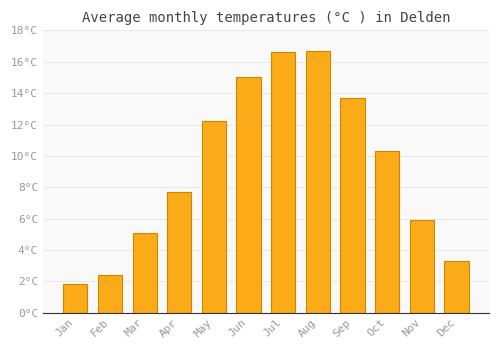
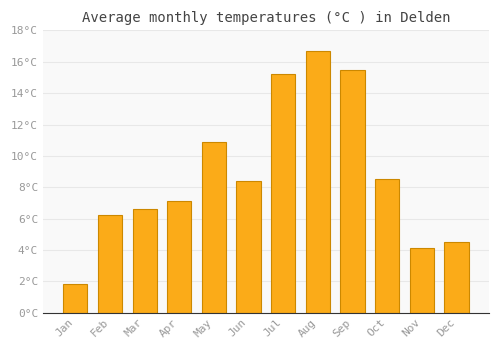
Feb: 2.4°C -> 6.2°C
Mar: 5.1°C -> 6.6°C
Apr: 7.7°C -> 7.1°C
May: 12.2°C -> 10.9°C
Jun: 15.0°C -> 8.4°C
Jul: 16.6°C -> 15.2°C
Sep: 13.7°C -> 15.5°C
Oct: 10.3°C -> 8.5°C
Nov: 5.9°C -> 4.1°C
Dec: 3.3°C -> 4.5°C
